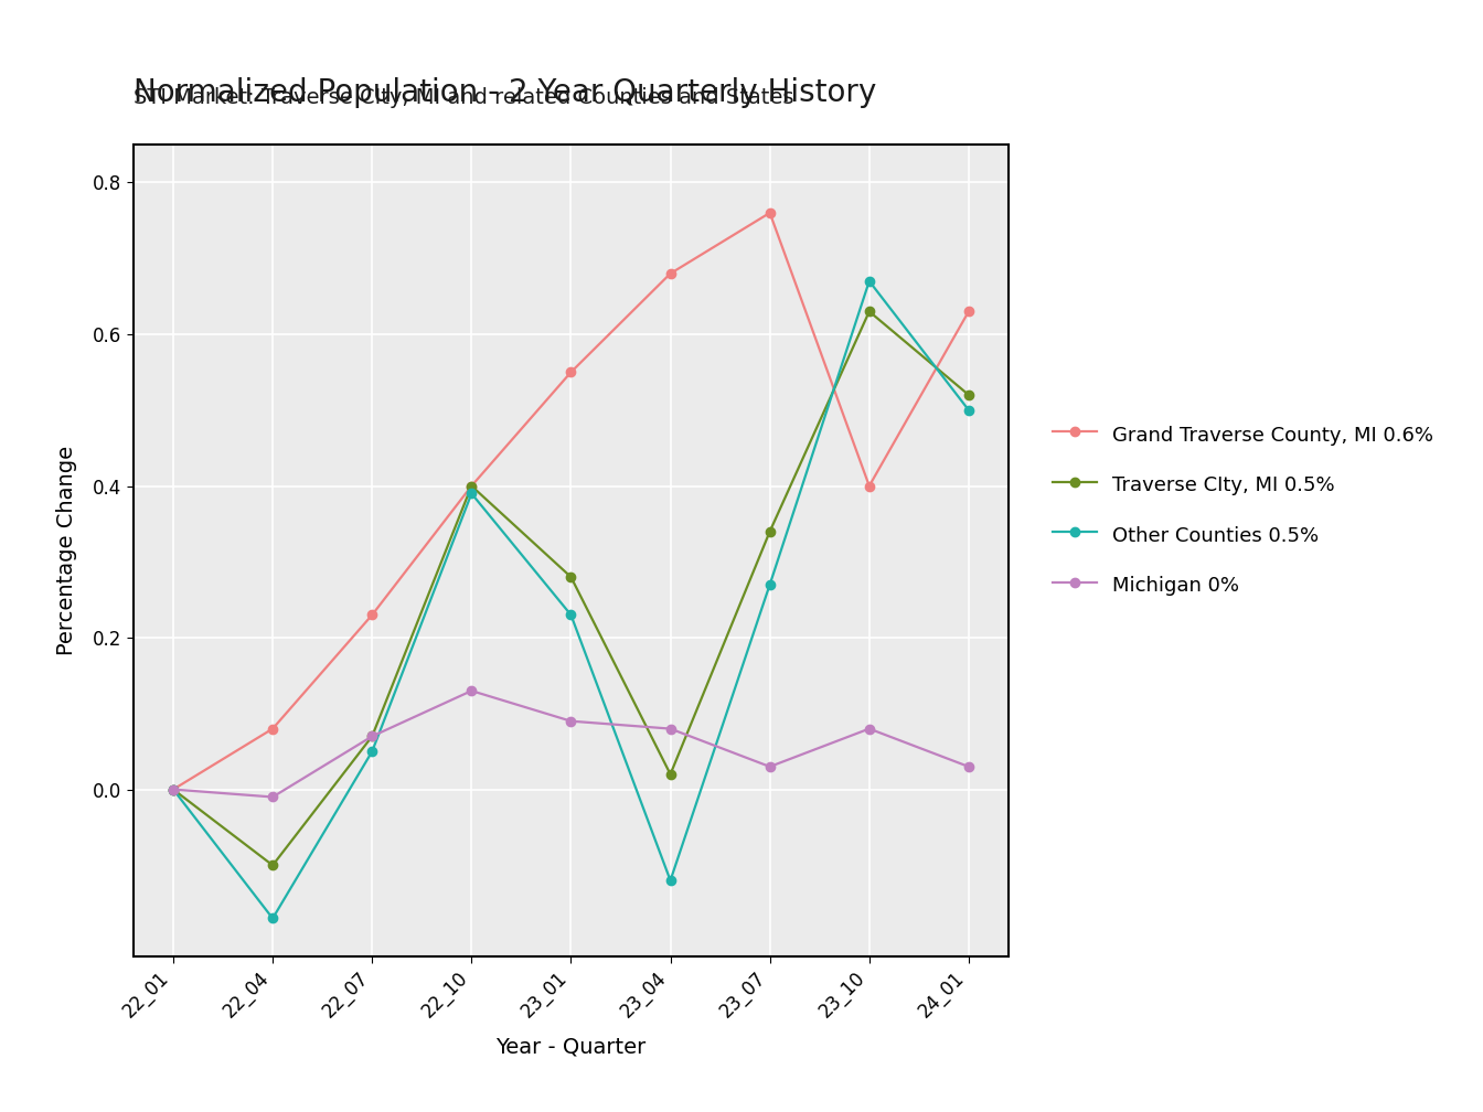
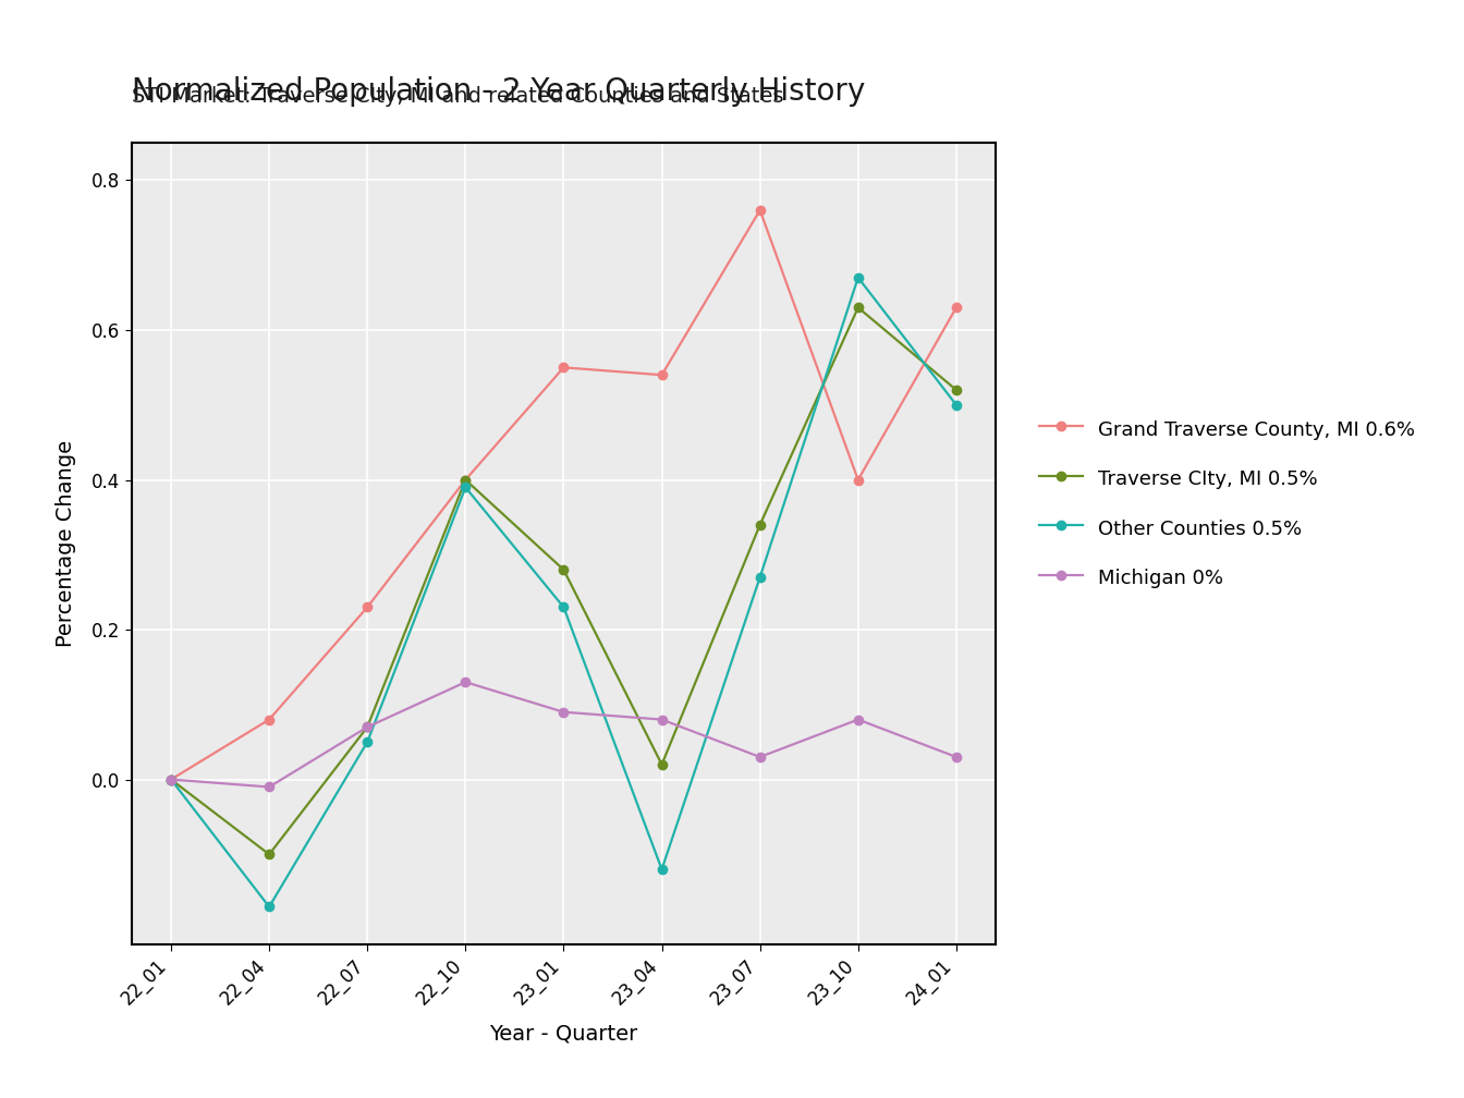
Grand Traverse County, MI 0.6%/23_04: 0.68 -> 0.54
